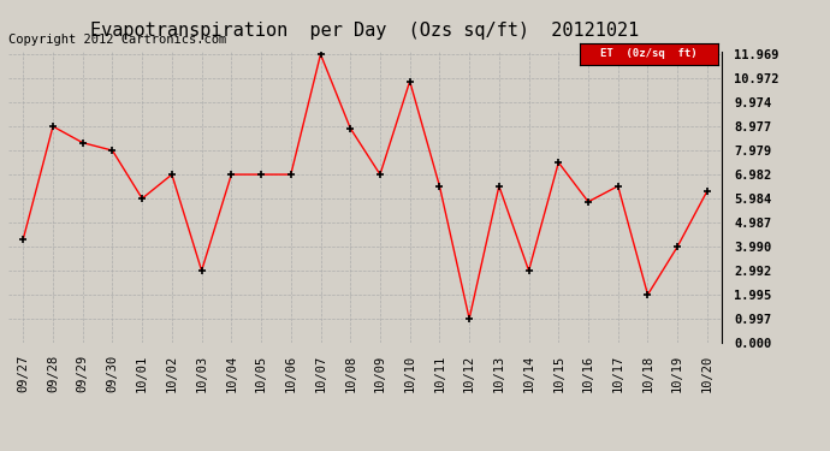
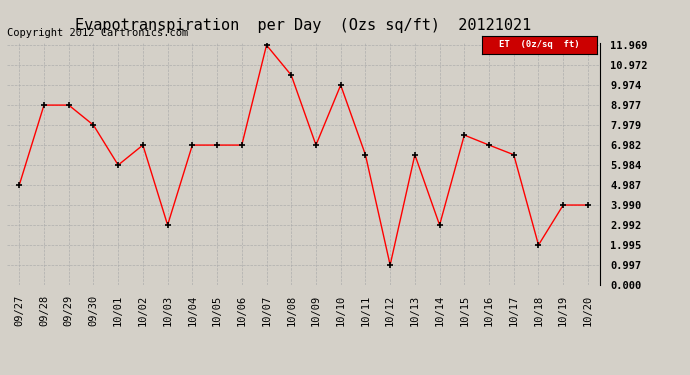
09/27: 4.30 -> 4.99
09/29: 8.30 -> 8.98
10/08: 8.90 -> 10.47
10/10: 10.85 -> 9.97
10/16: 5.85 -> 6.98
10/20: 6.30 -> 3.99
